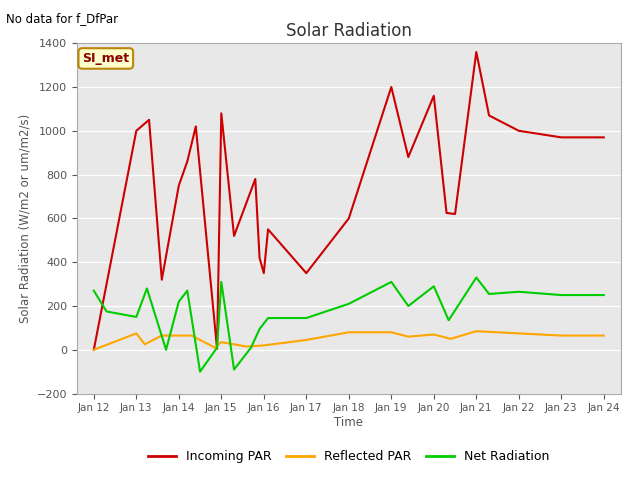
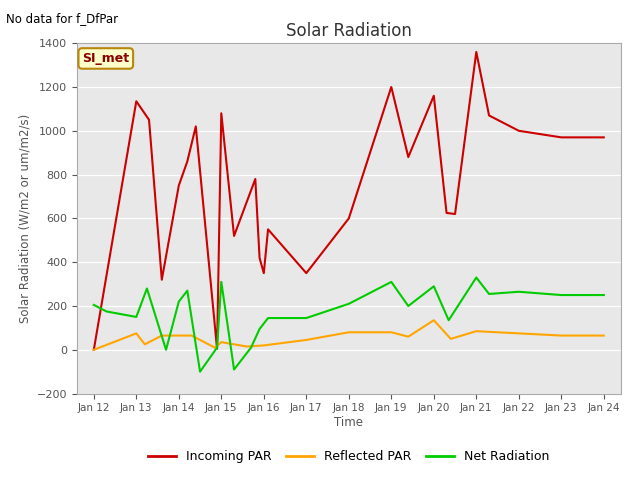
Net Radiation/Jan 12: 270 -> 205
Incoming PAR/Jan 13: 1000 -> 1135
Reflected PAR/Jan 20: 70 -> 135
